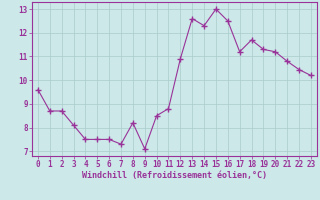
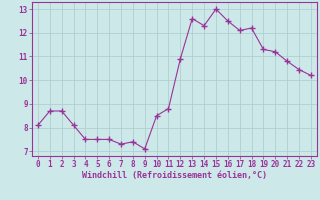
0: 9.60 -> 8.10
8: 8.20 -> 7.40
17: 11.20 -> 12.10
18: 11.70 -> 12.20
